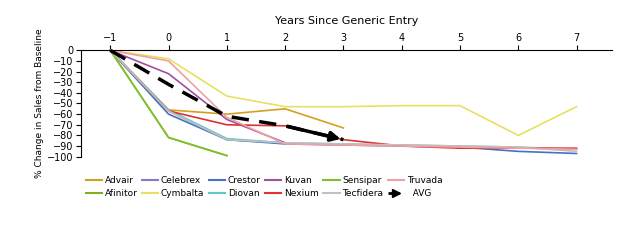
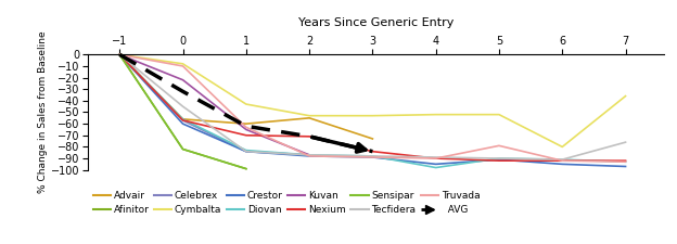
Tecfidera/0: -57 -> -45
Crestor/4: -90 -> -95
Diovan/4: -89 -> -98
Truvada/5: -91 -> -79
Cymbalta/7: -53 -> -36
Tecfidera/7: -95 -> -76
